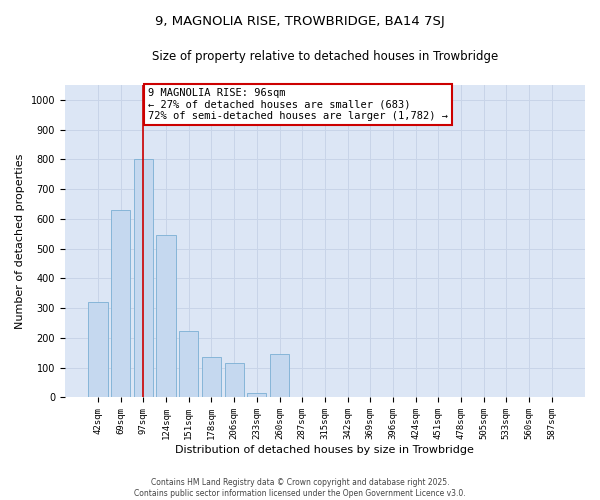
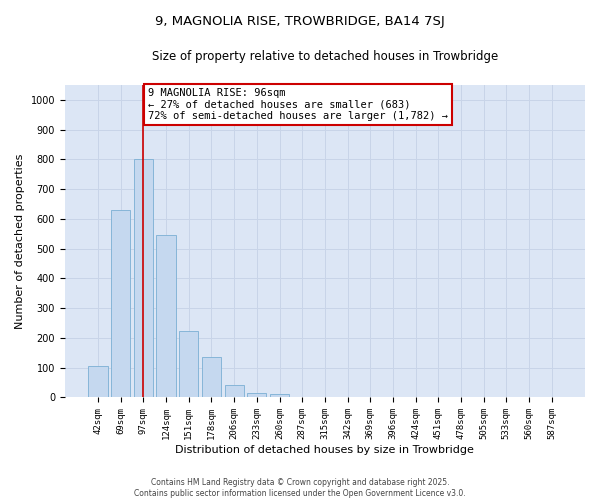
42sqm: 320 -> 105
206sqm: 115 -> 42
260sqm: 145 -> 10
